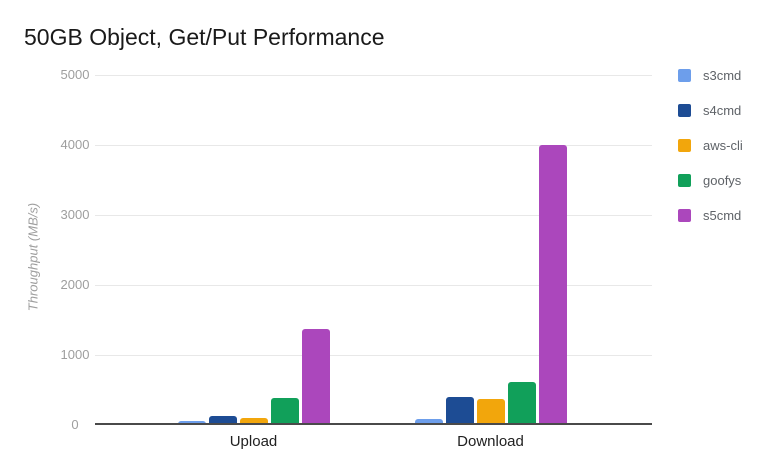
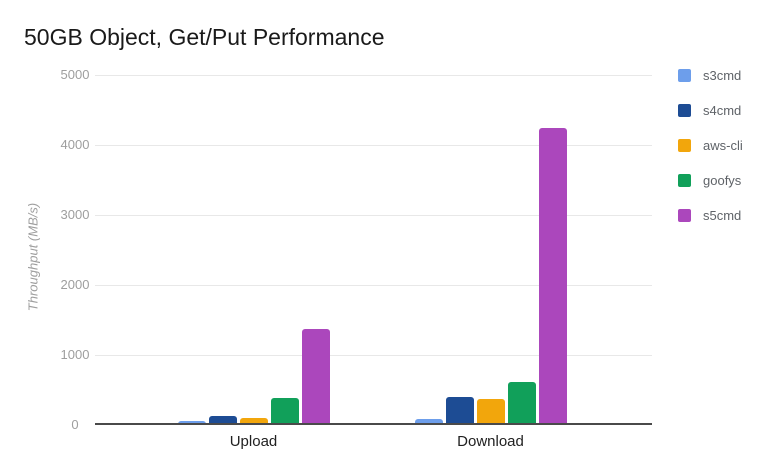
s5cmd/Download: 4000 -> 4200
